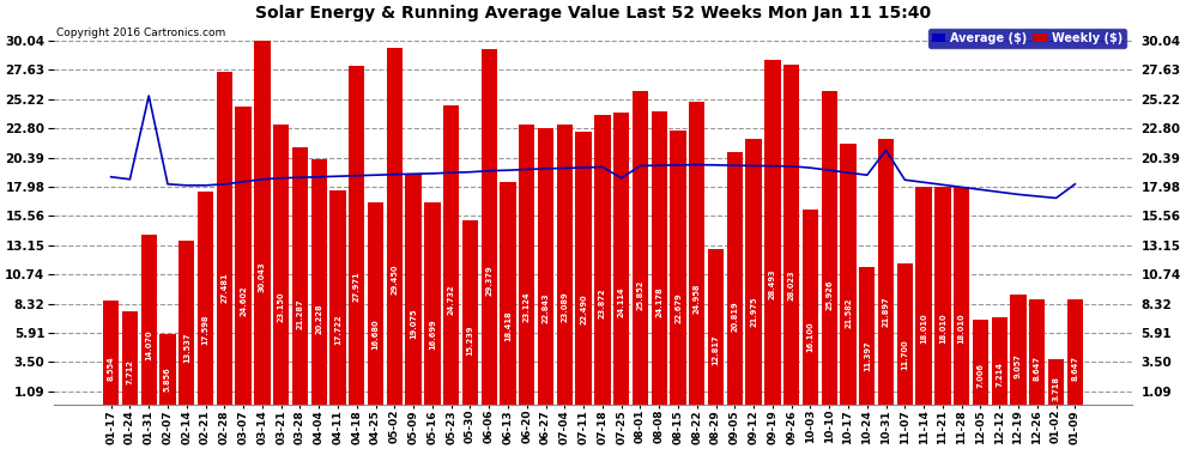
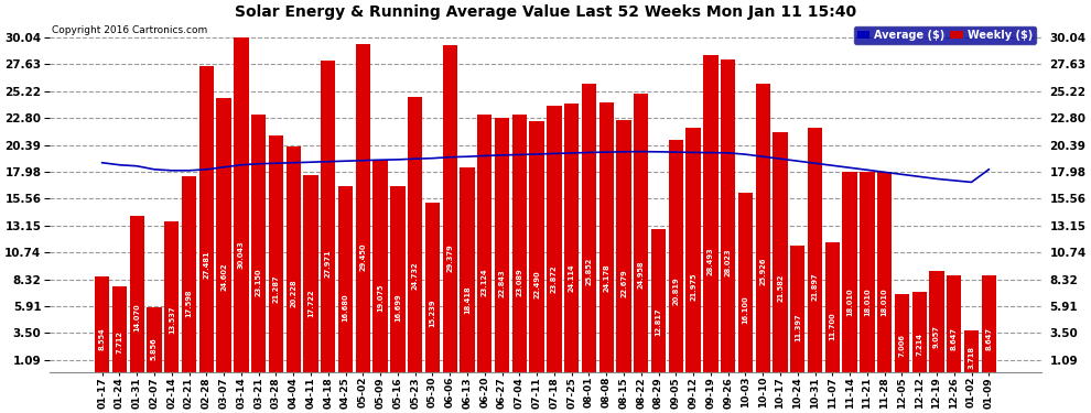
Average ($)/01-31: 25.5 -> 18.5
Average ($)/07-25: 18.7 -> 19.7
Average ($)/10-31: 21.0 -> 18.8
